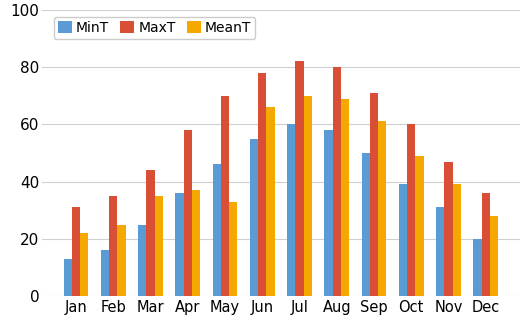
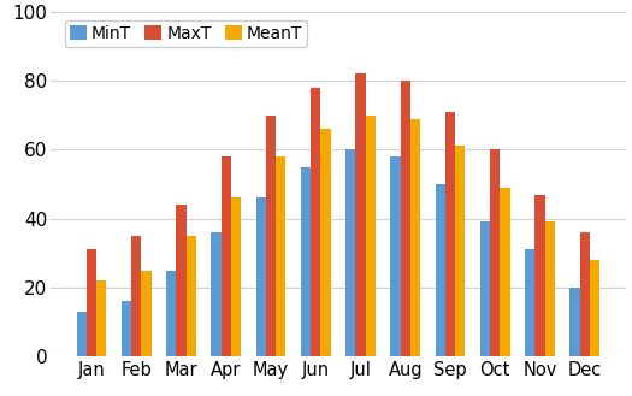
MeanT/Apr: 37 -> 46
MeanT/May: 33 -> 58
